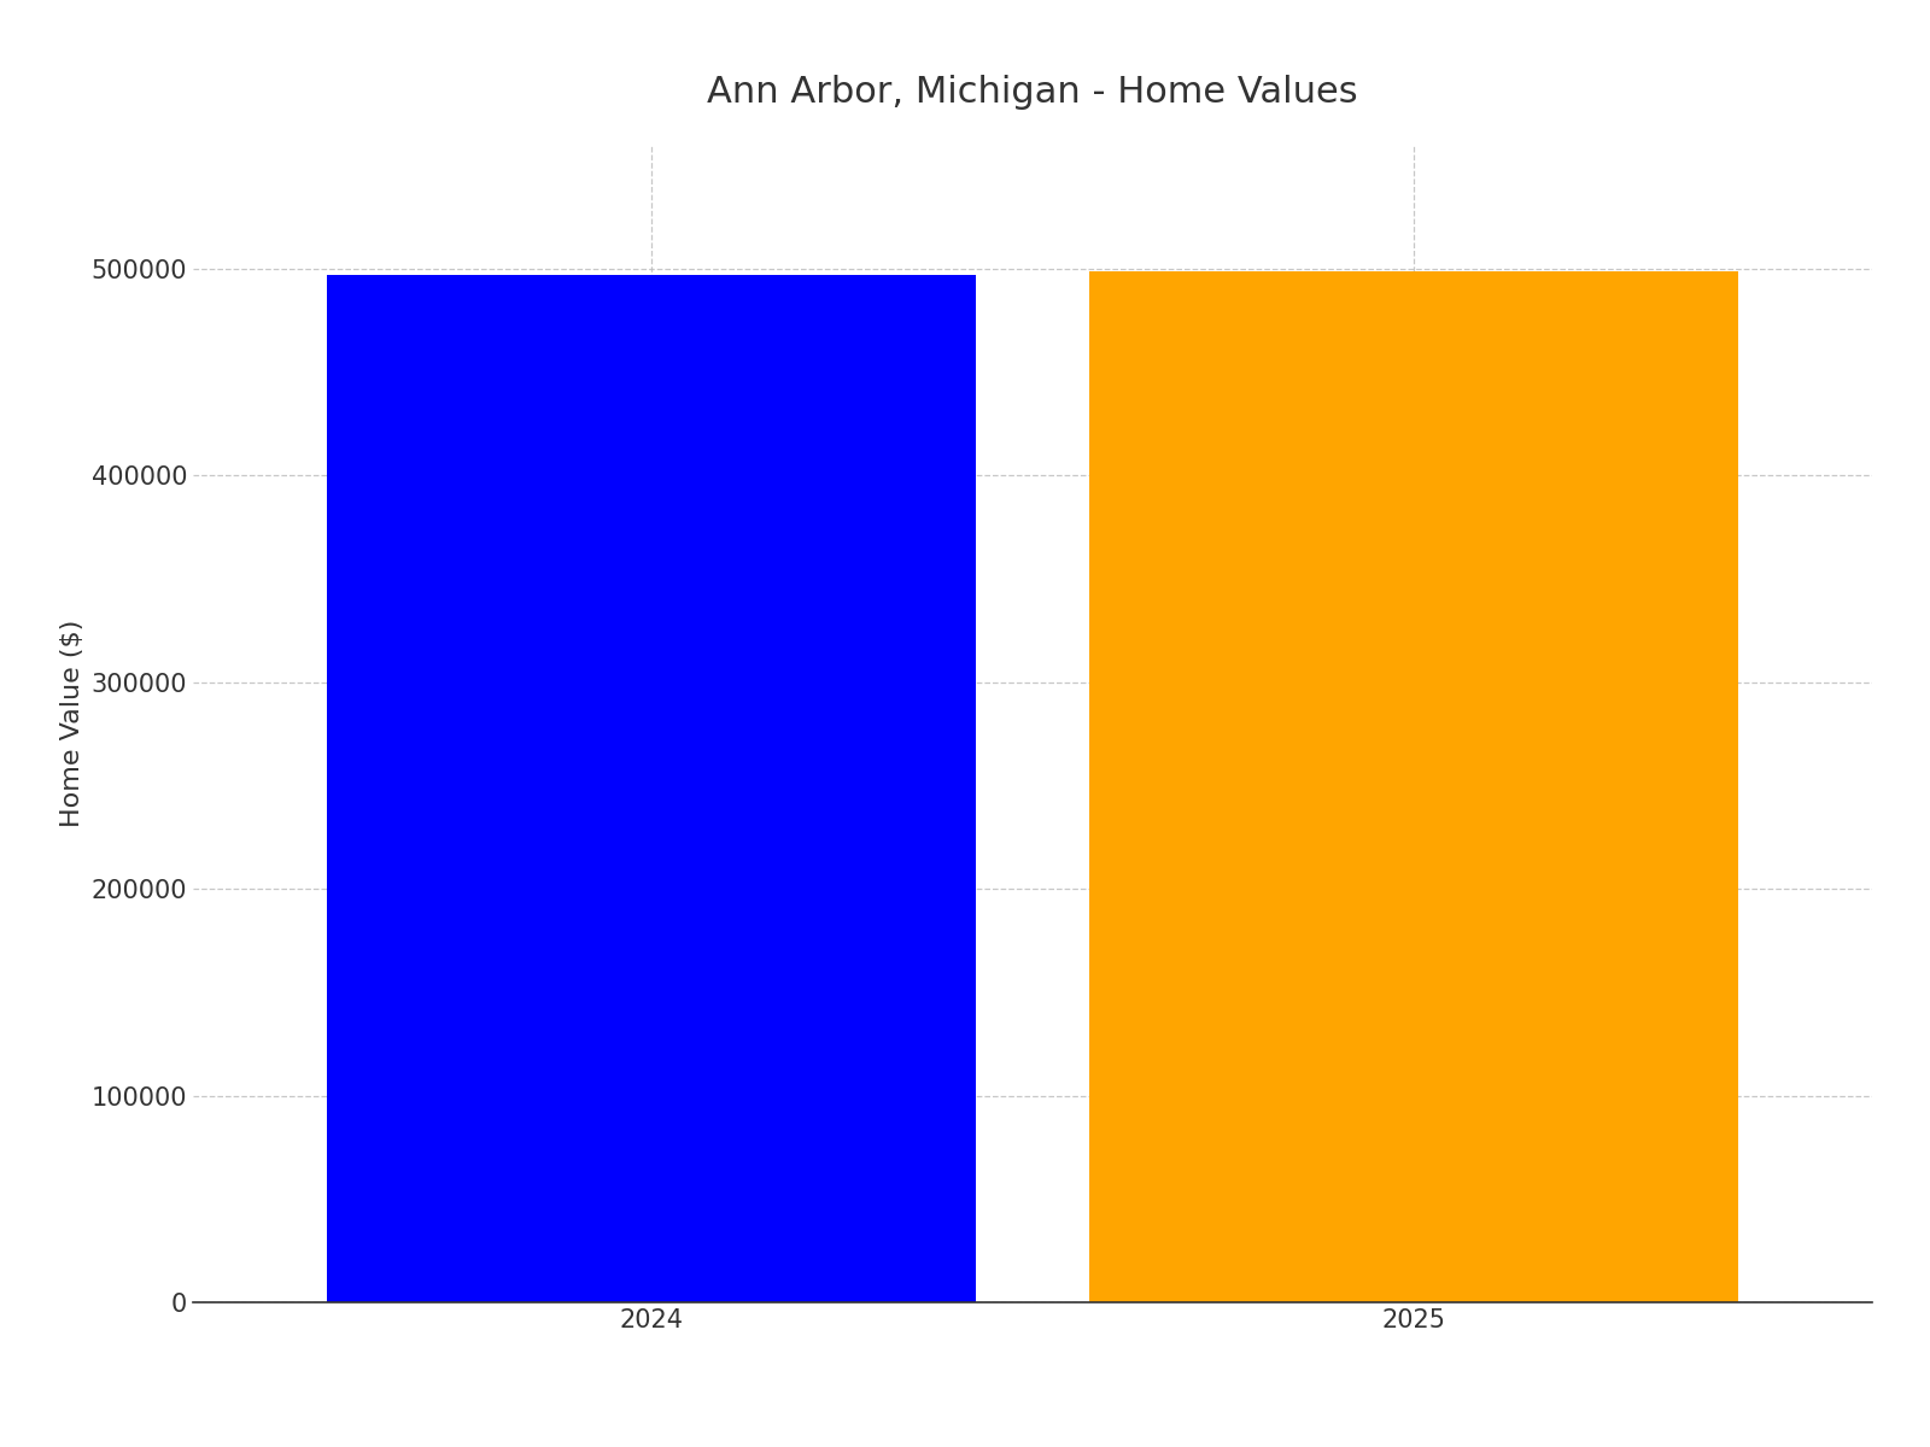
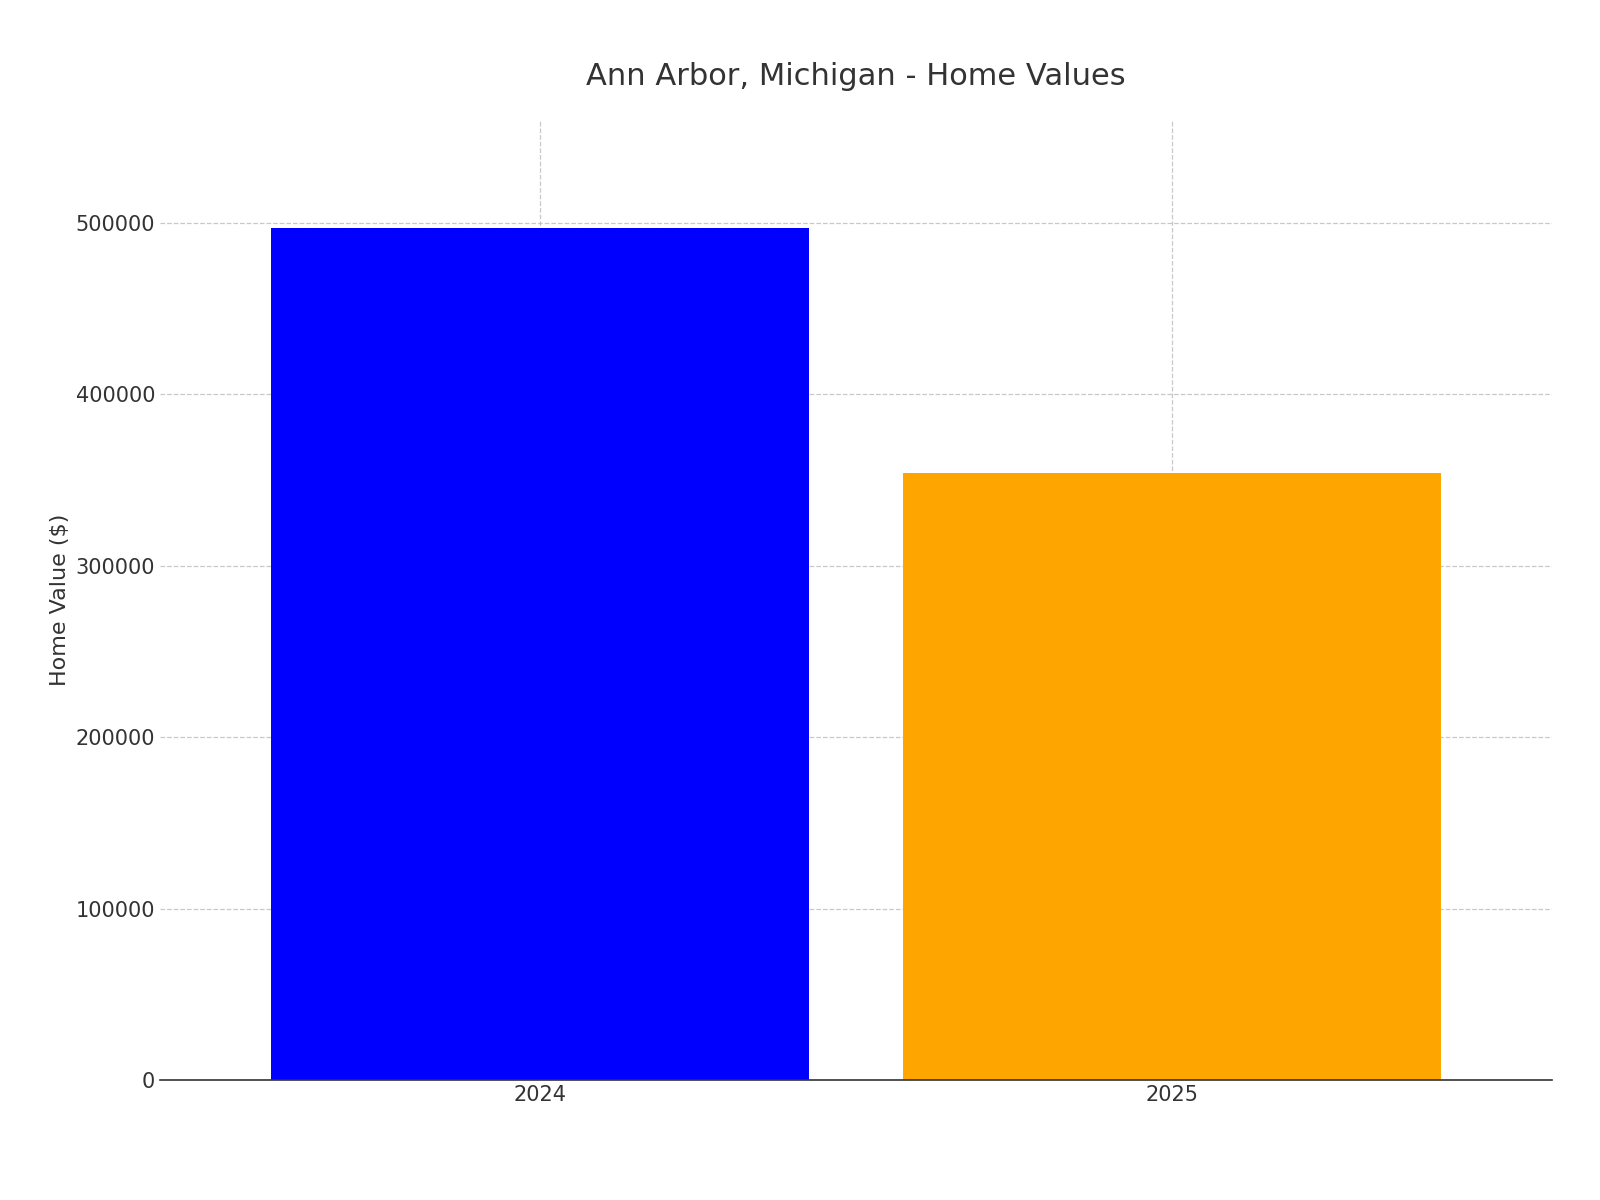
2025: 499000 -> 354000
